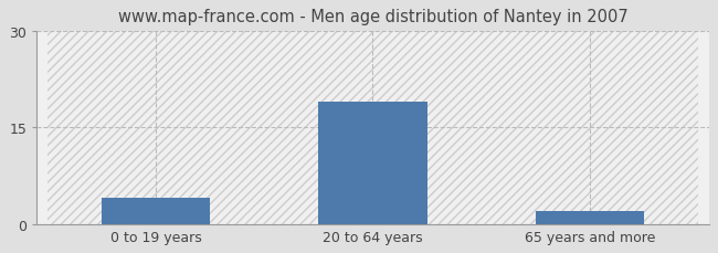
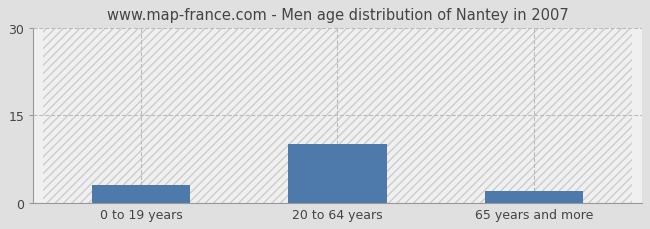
0 to 19 years: 4 -> 3
20 to 64 years: 19 -> 10
